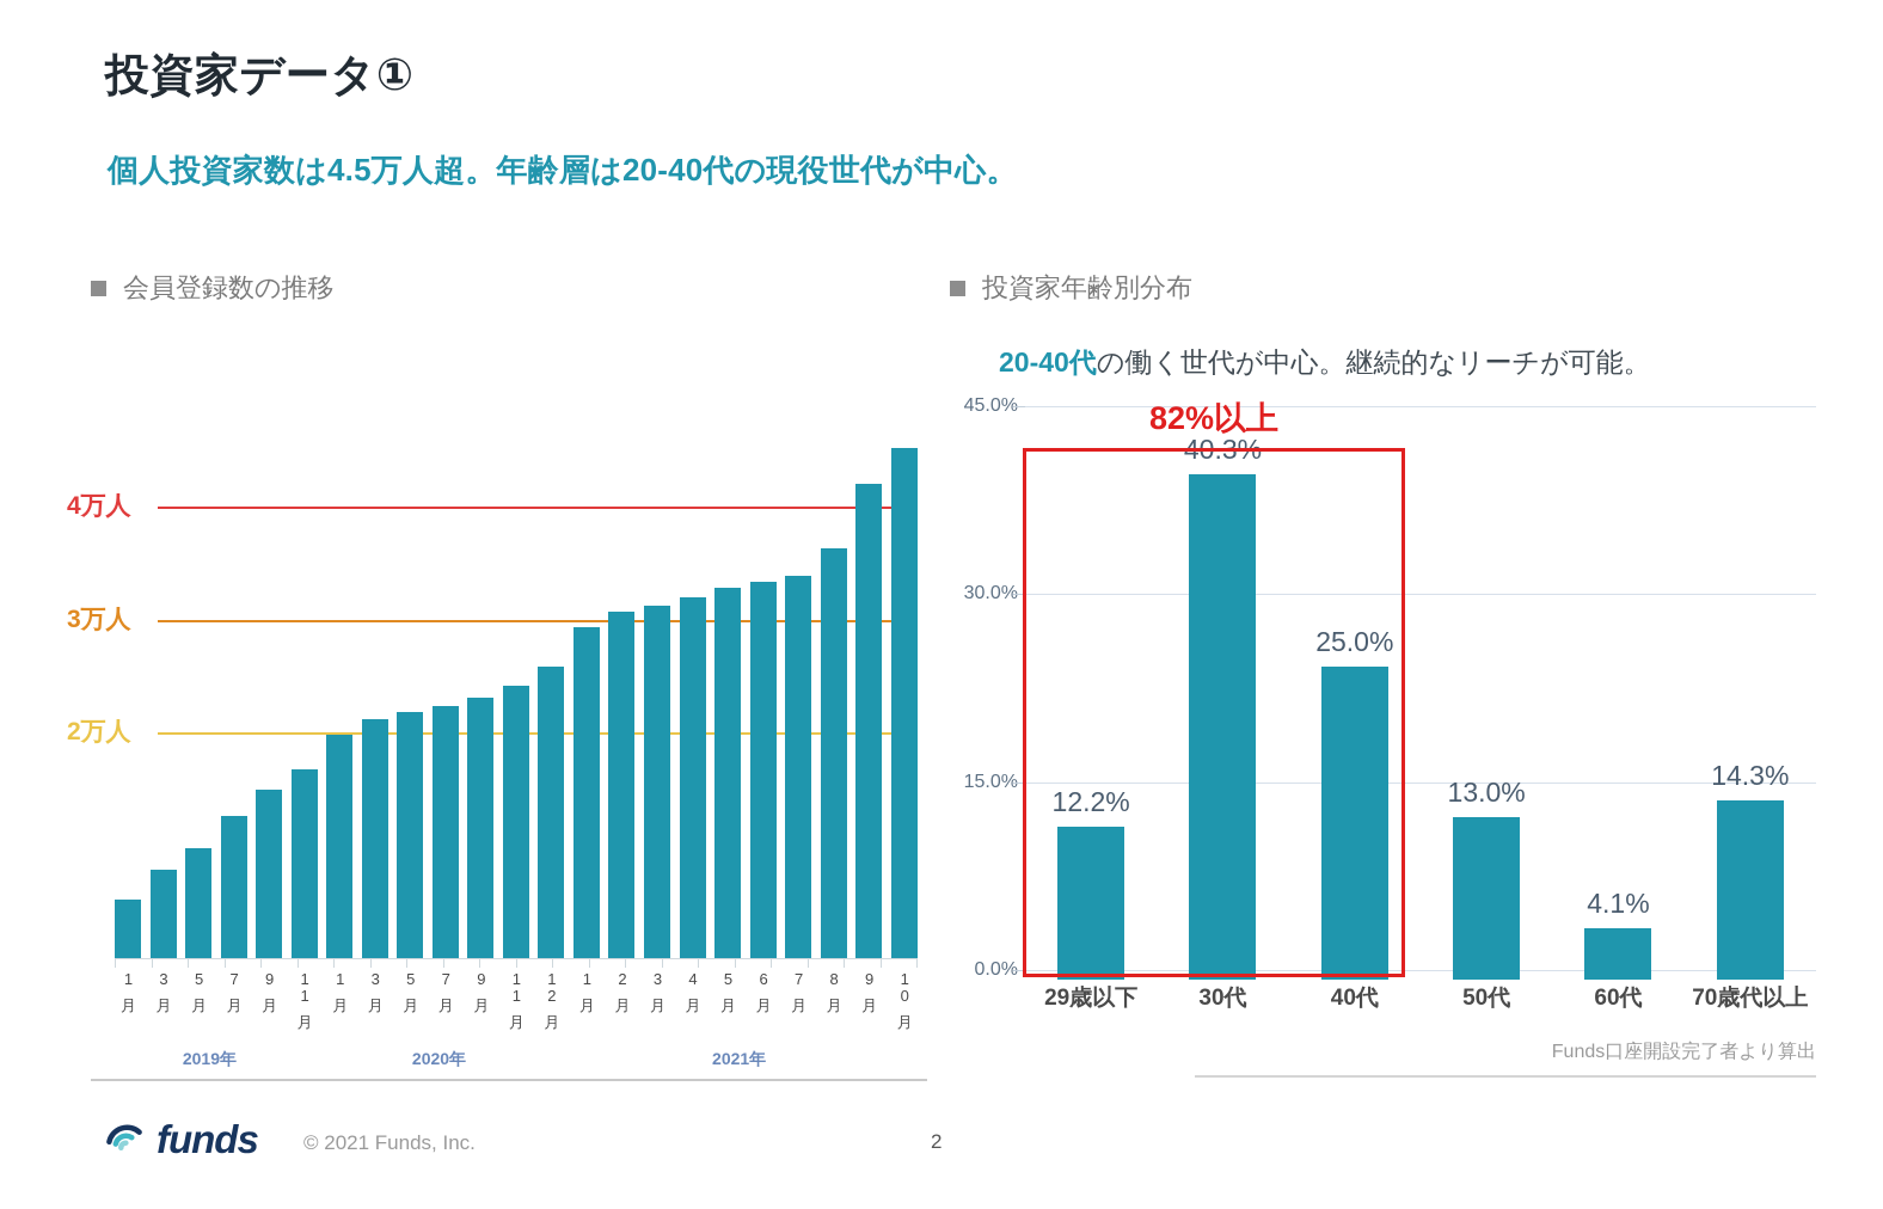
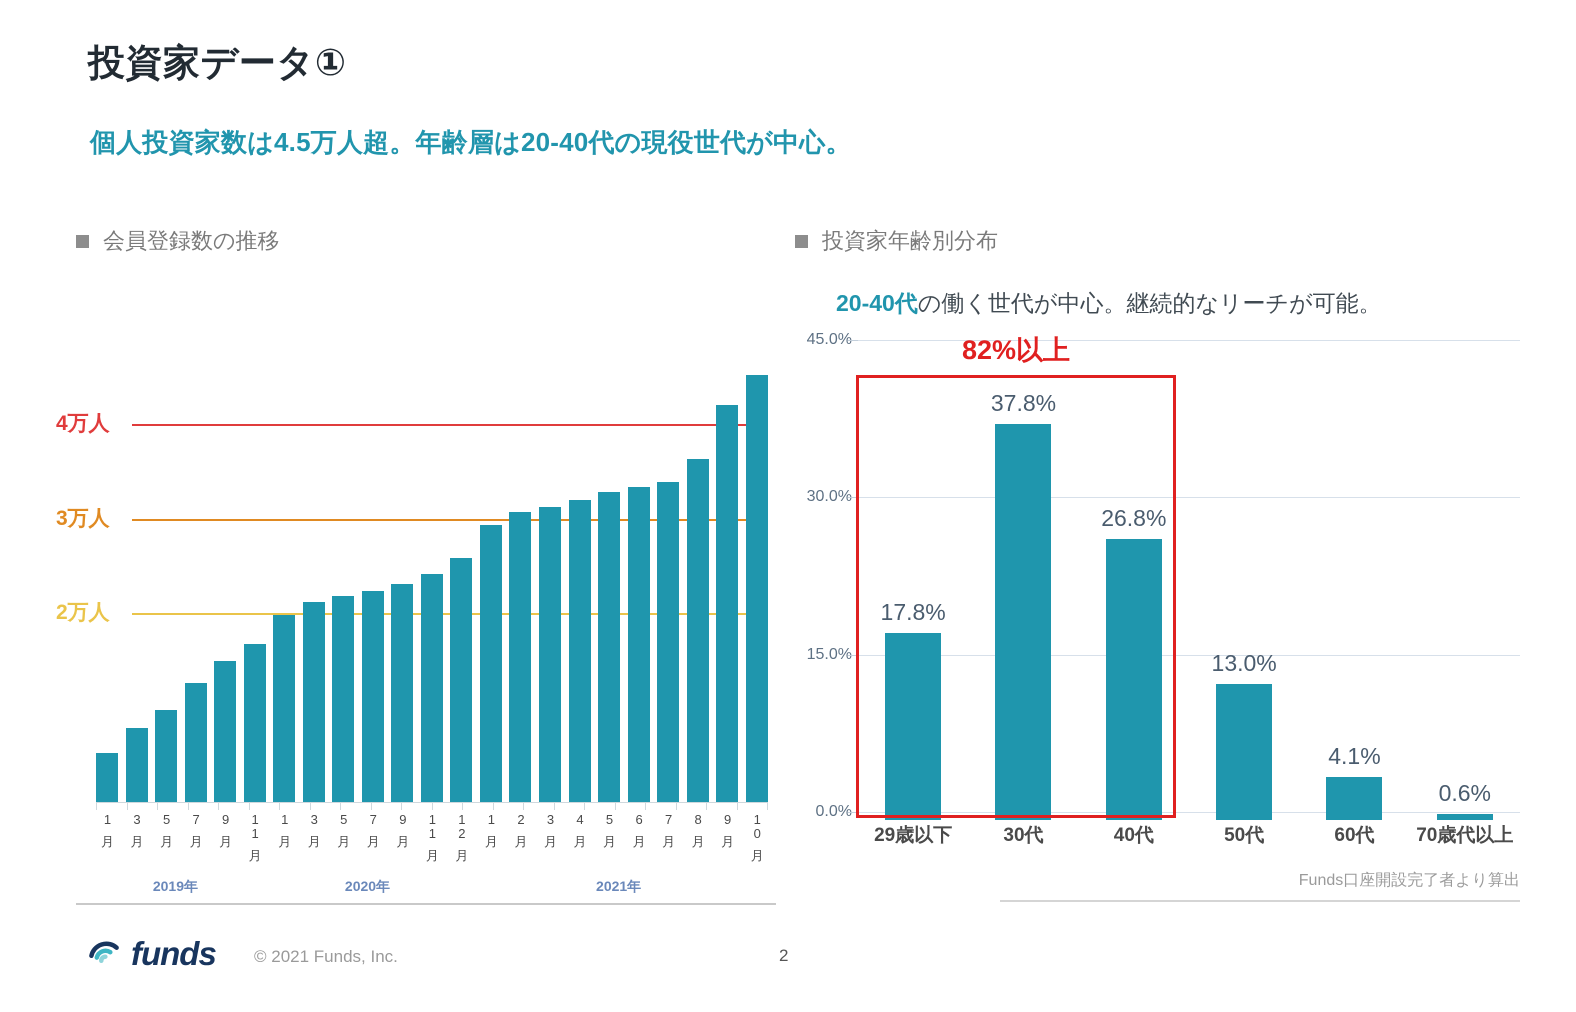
投資家年齢別分布/29歳以下: 12.2% -> 17.8%
投資家年齢別分布/30代: 40.3% -> 37.8%
投資家年齢別分布/40代: 25.0% -> 26.8%
投資家年齢別分布/70歳代以上: 14.3% -> 0.6%
